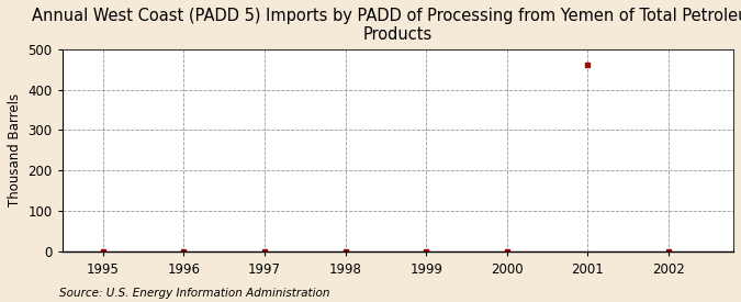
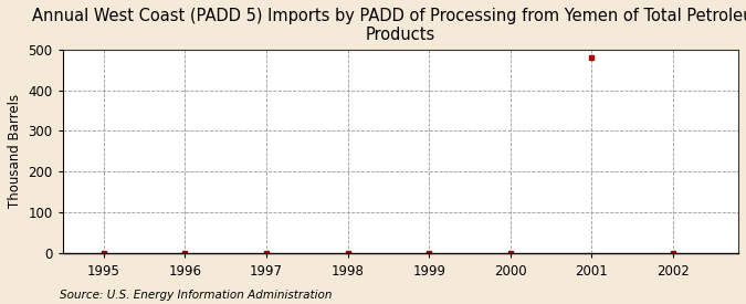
2001: 460 -> 480
